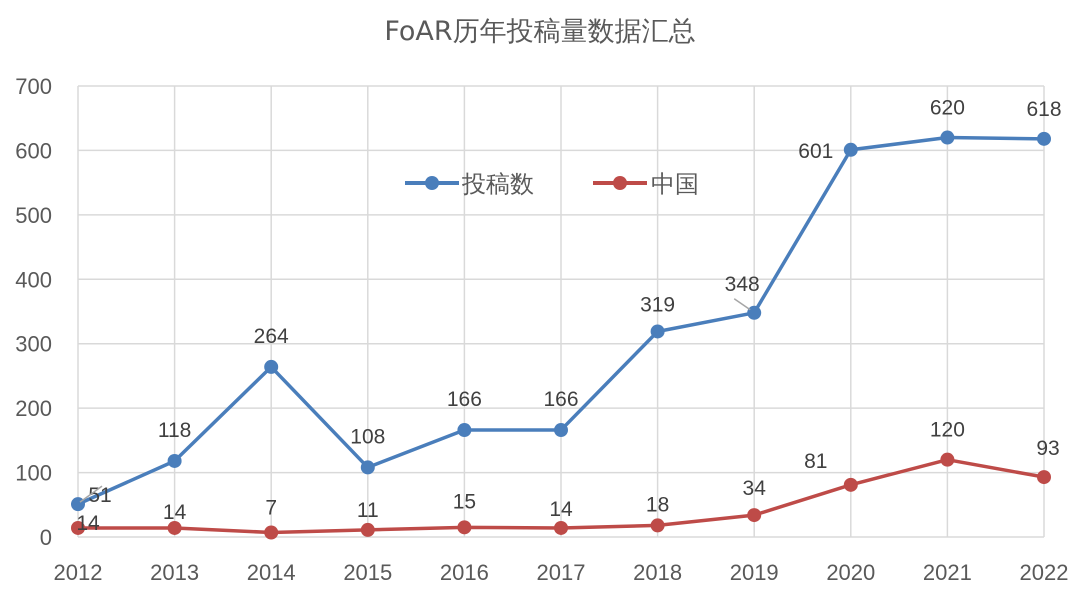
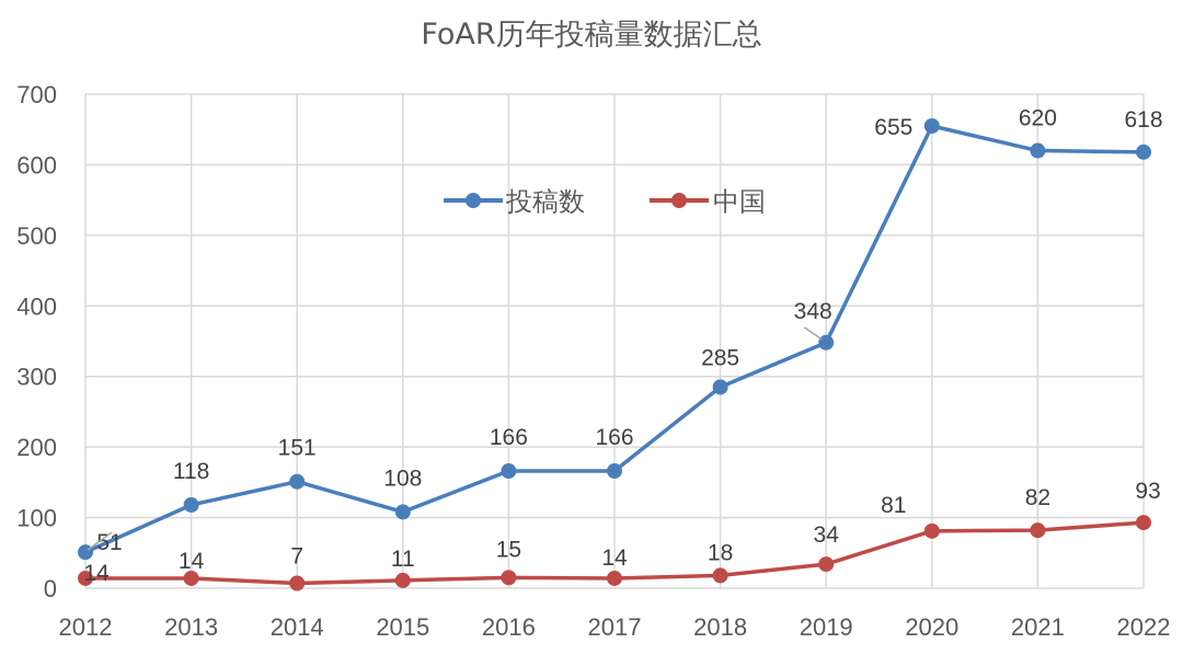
投稿数/2014: 264 -> 151
投稿数/2018: 319 -> 285
投稿数/2020: 601 -> 655
中国/2021: 120 -> 82
